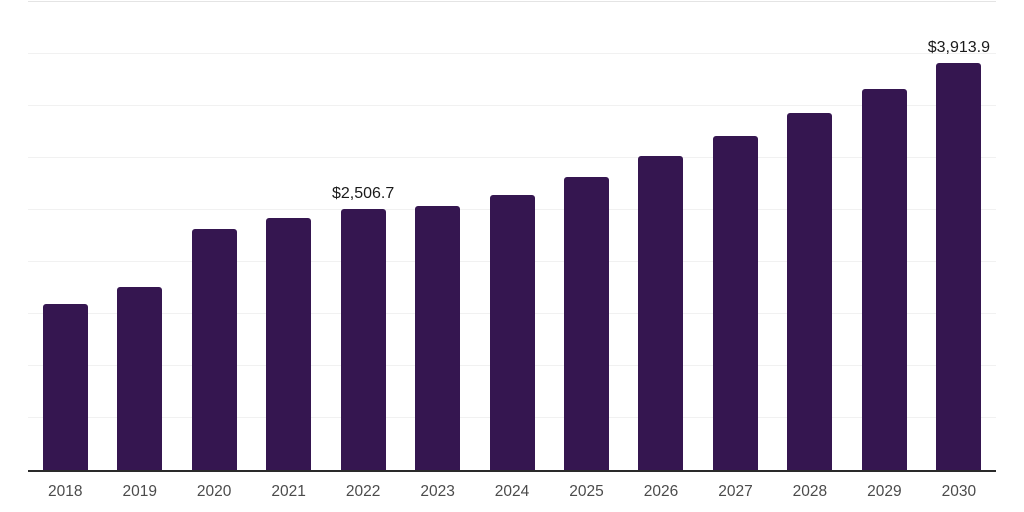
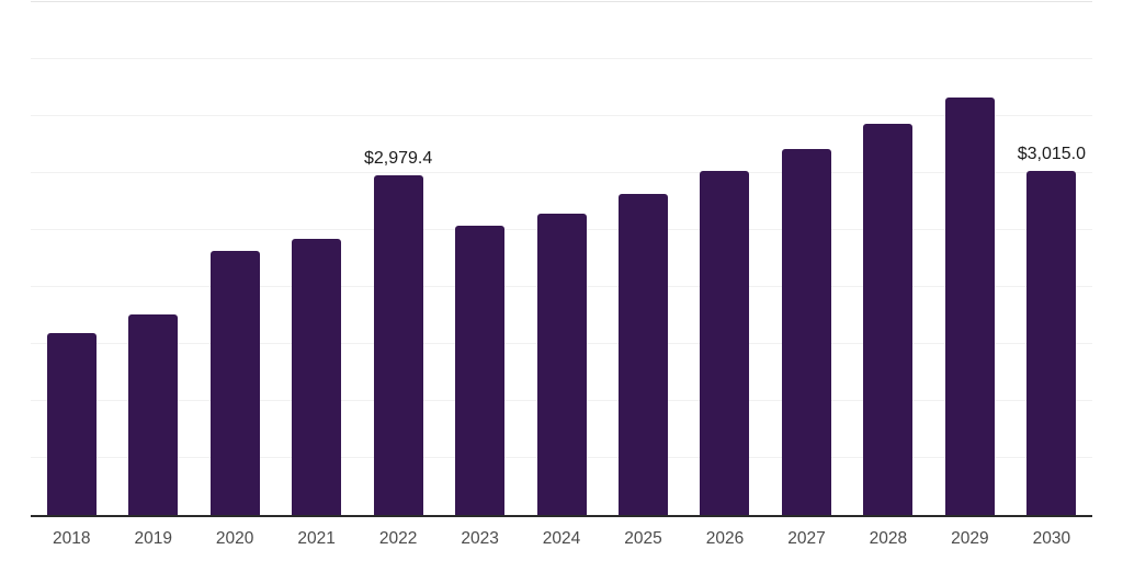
2022: $2,506.7 -> $2,979.4
2030: $3,913.9 -> $3,015.0
